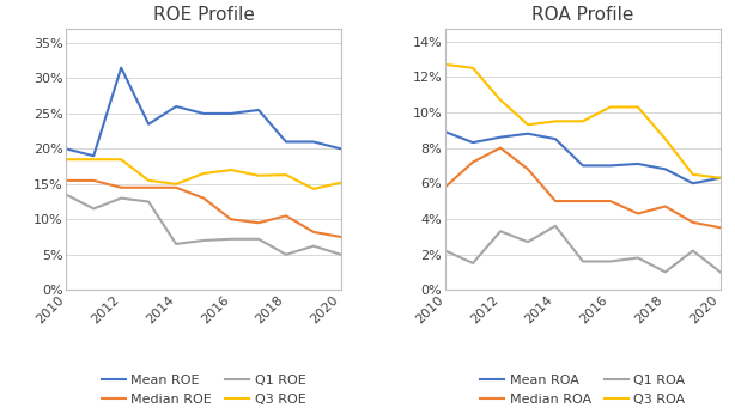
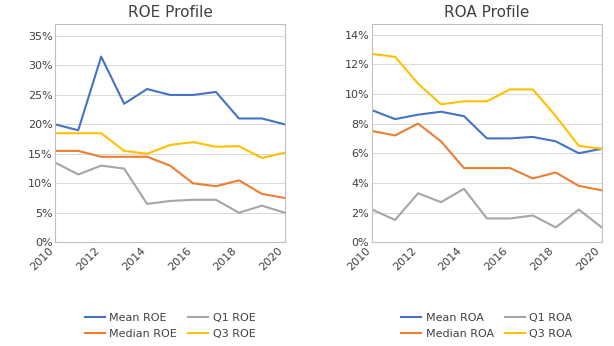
ROA Profile/Median ROA/2010: 5.8% -> 7.5%
